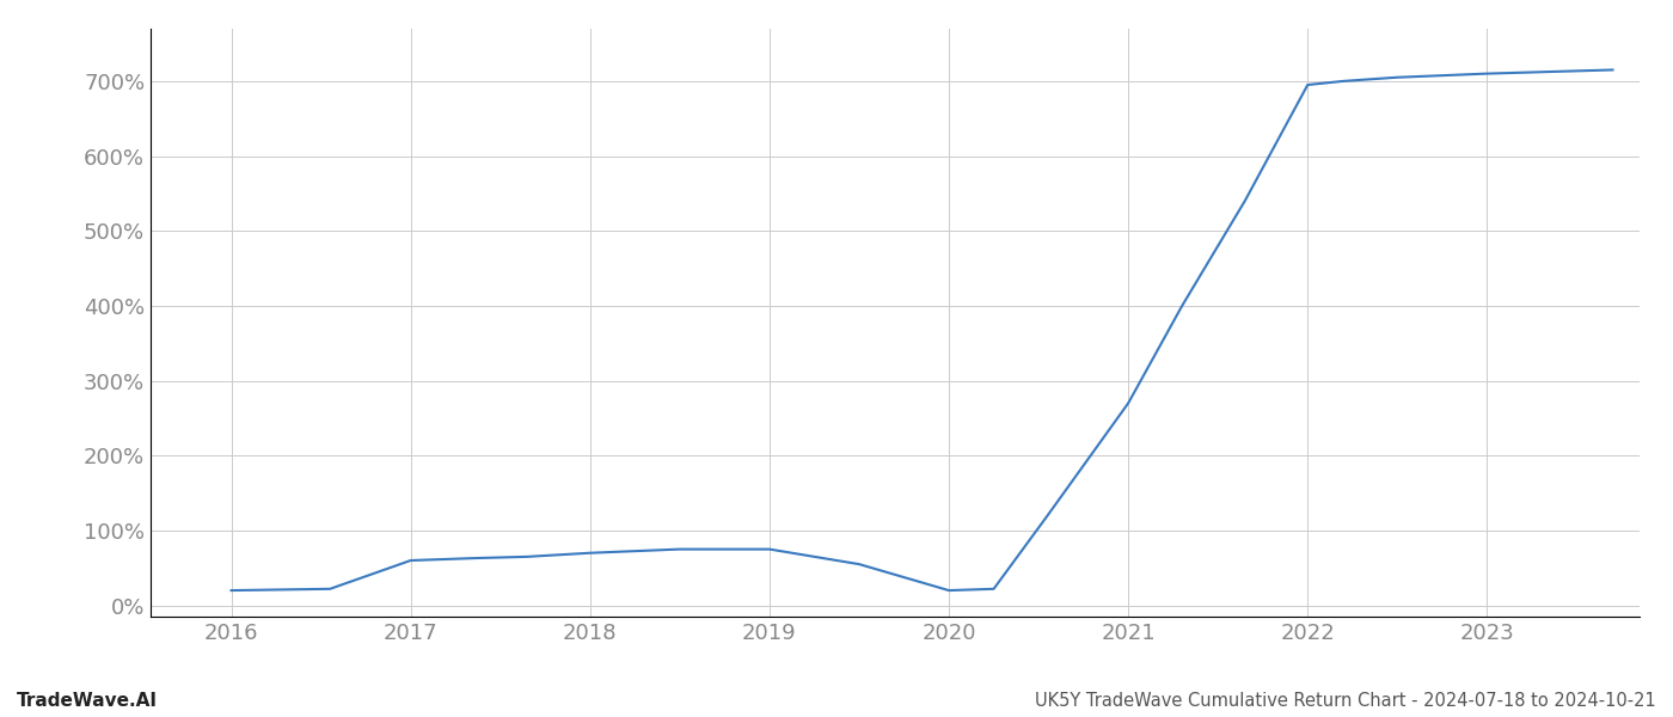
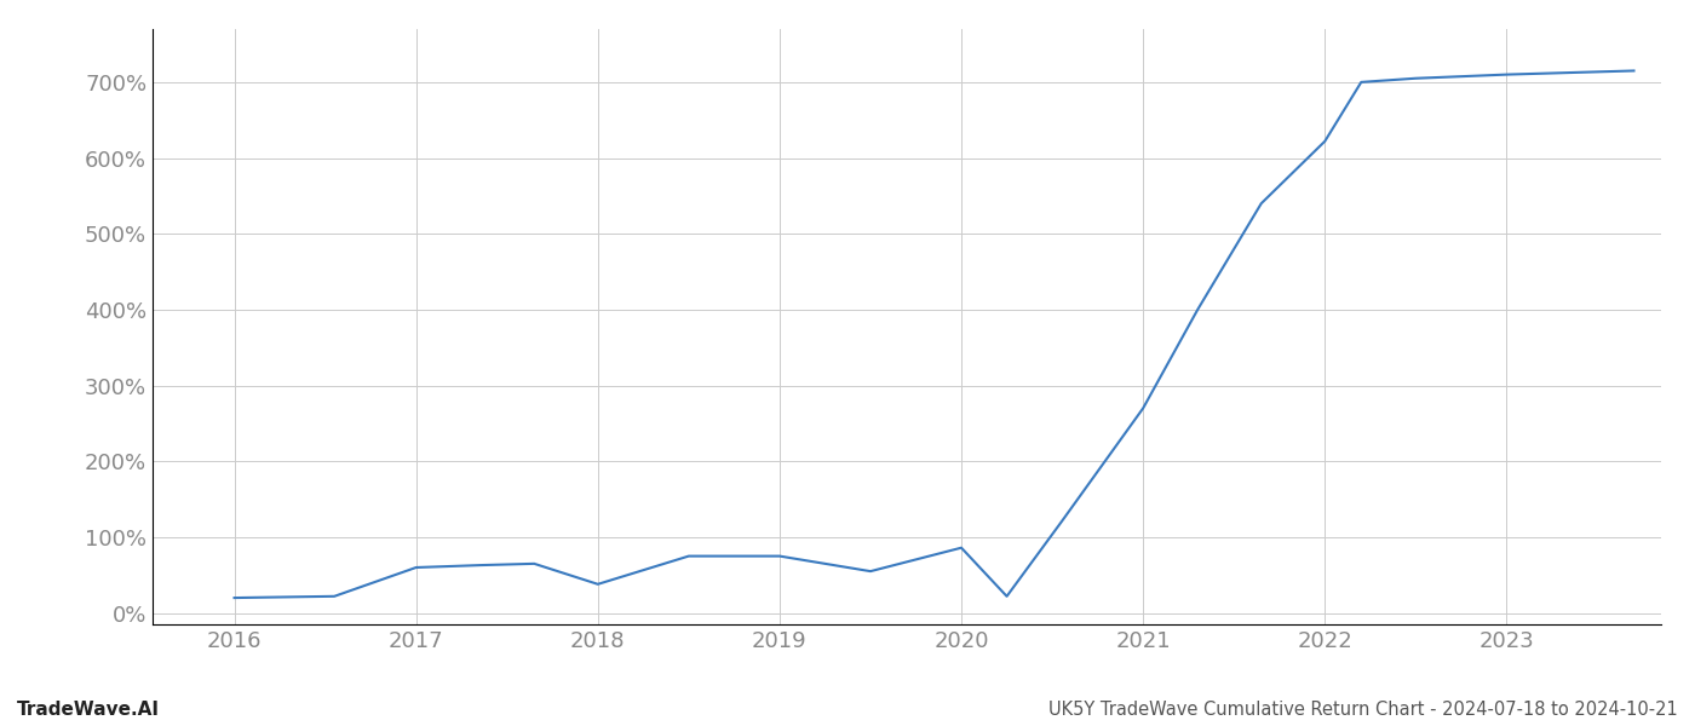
2018: 70% -> 38%
2020: 20% -> 86%
2022: 695% -> 622%
